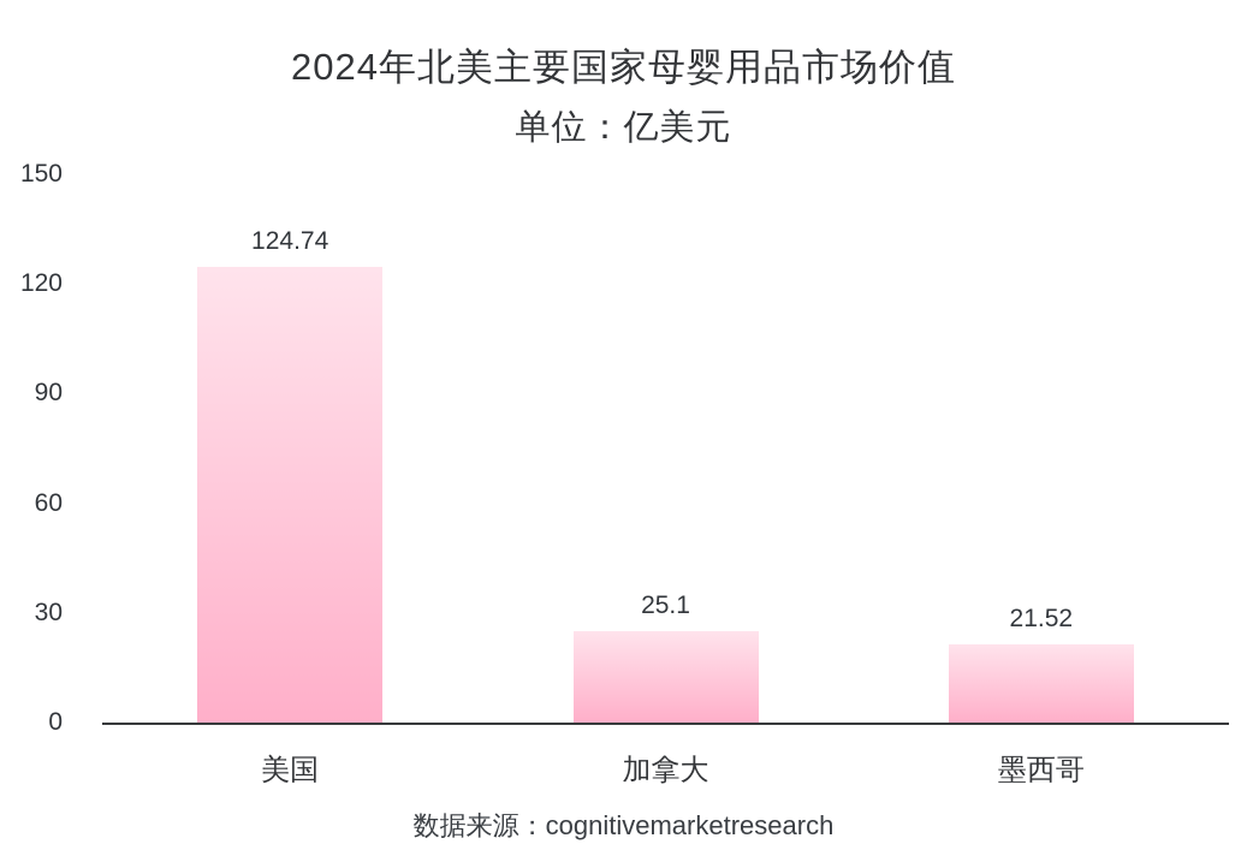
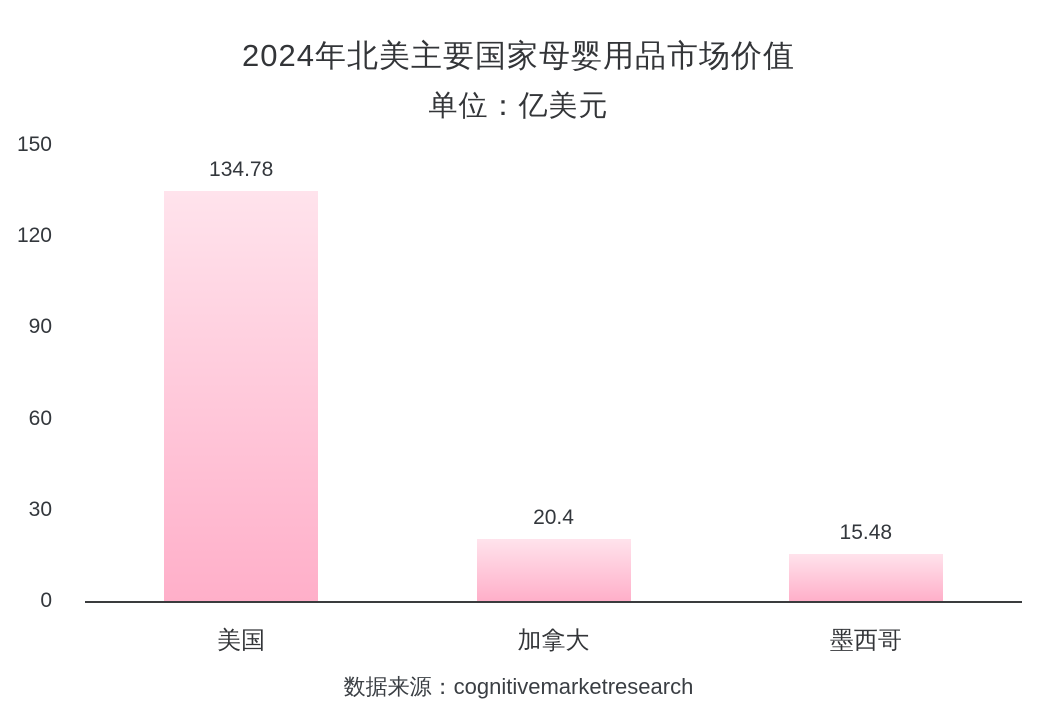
美国: 124.74 -> 134.78
加拿大: 25.1 -> 20.4
墨西哥: 21.52 -> 15.48
